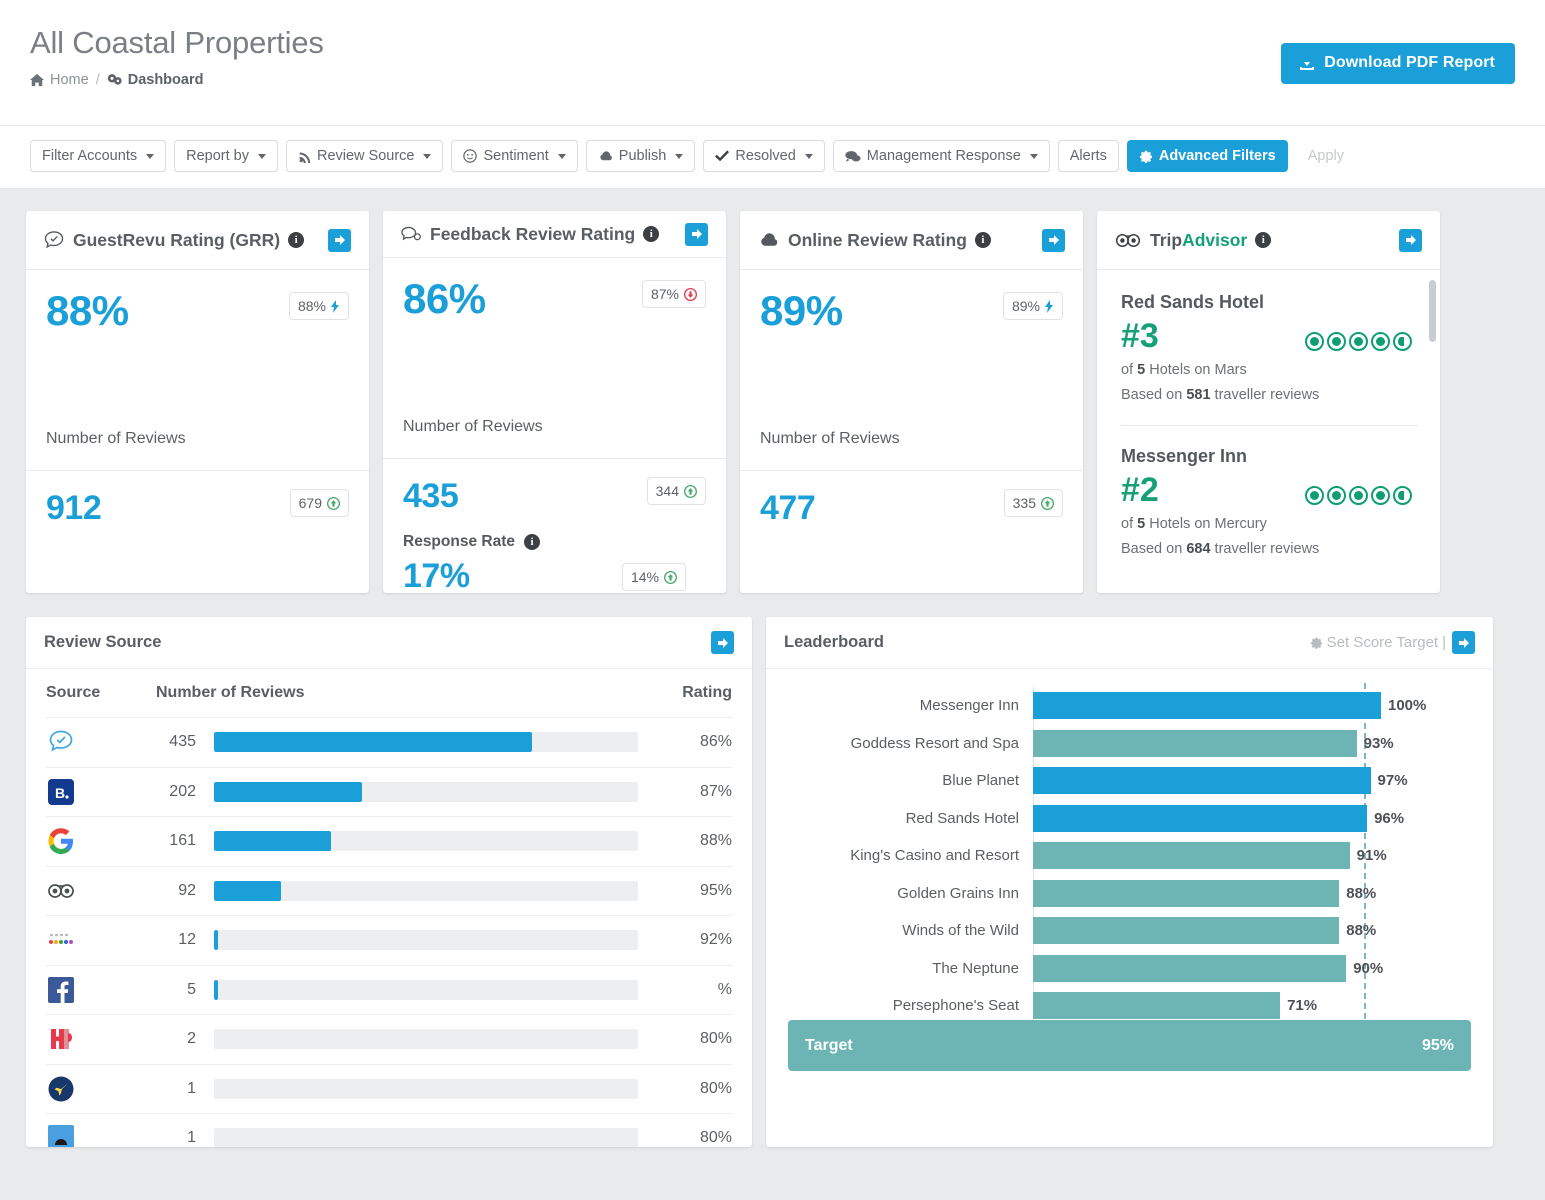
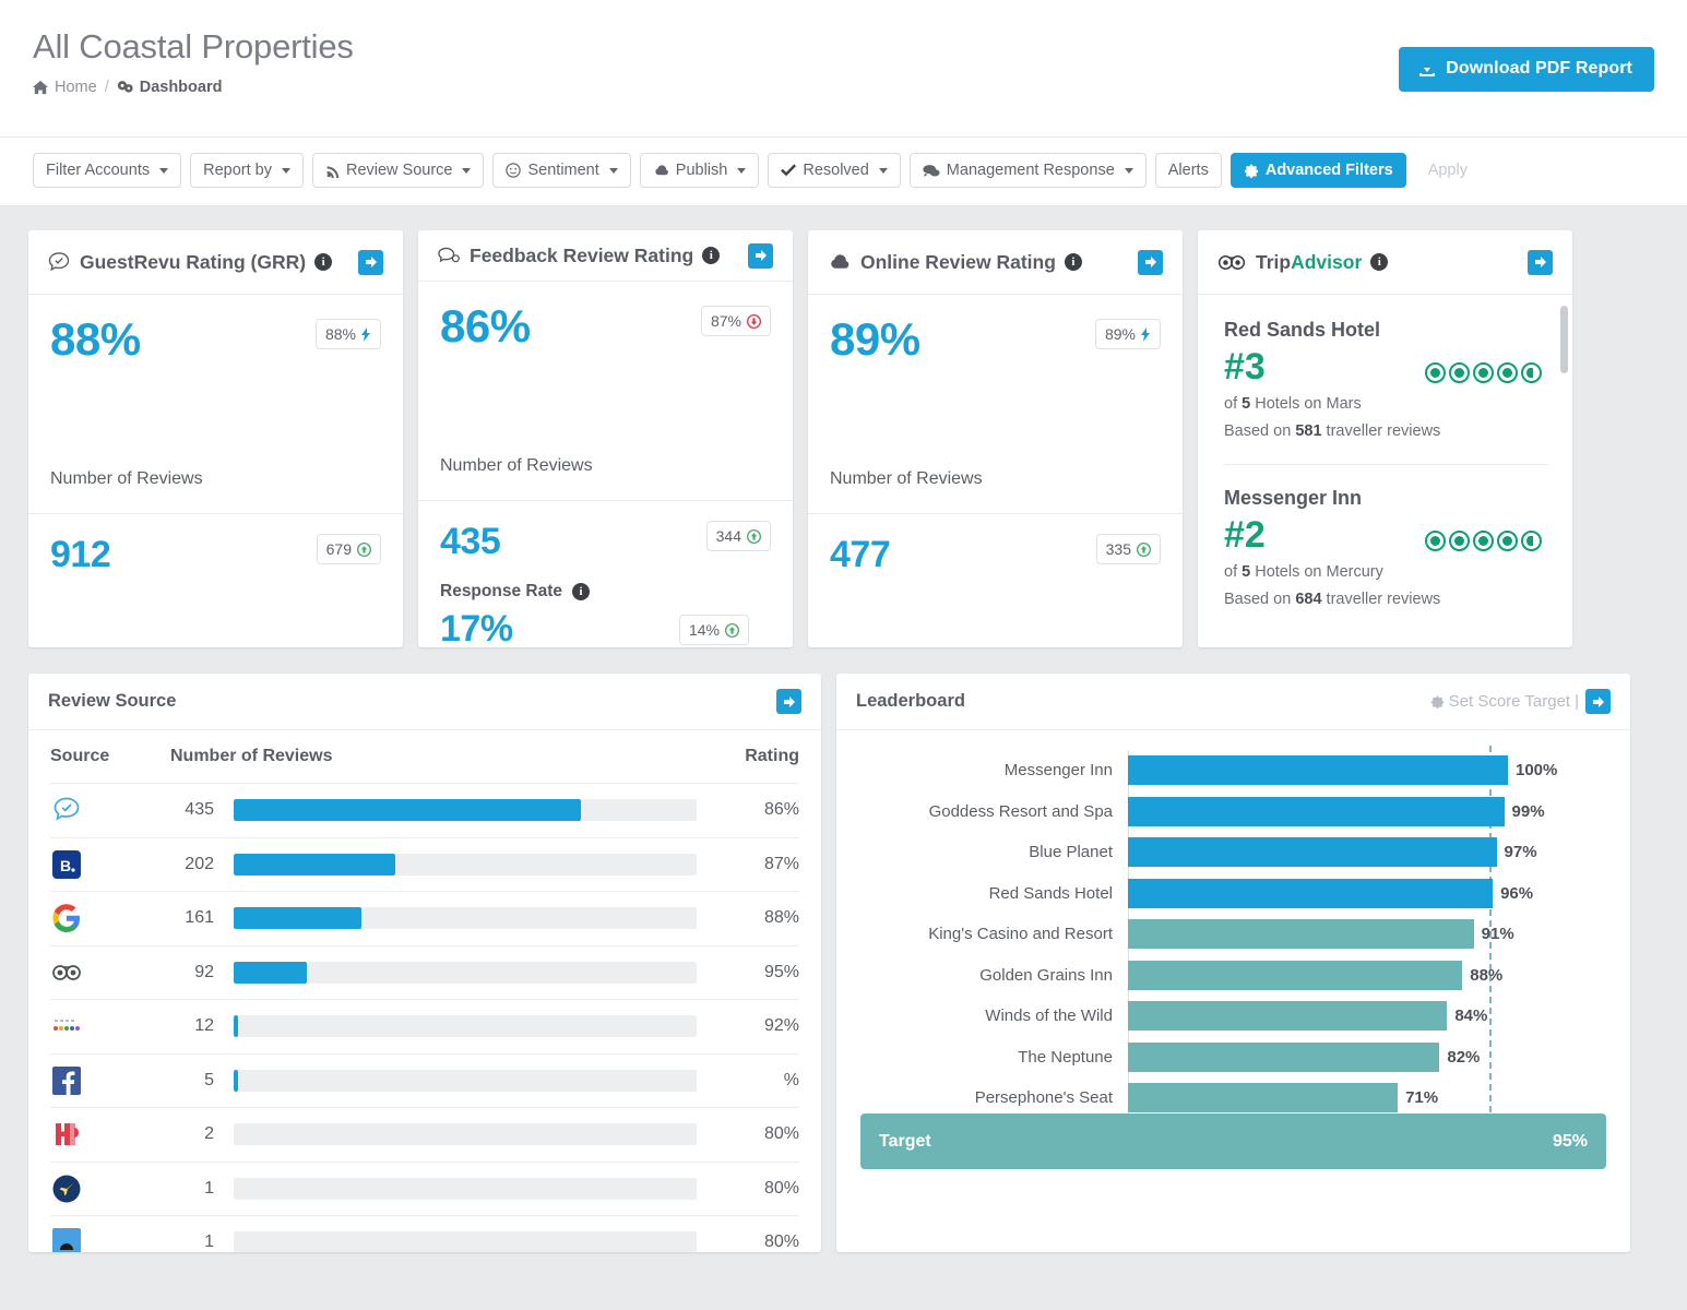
Goddess Resort and Spa: 93% -> 99%
Winds of the Wild: 88% -> 84%
The Neptune: 90% -> 82%
